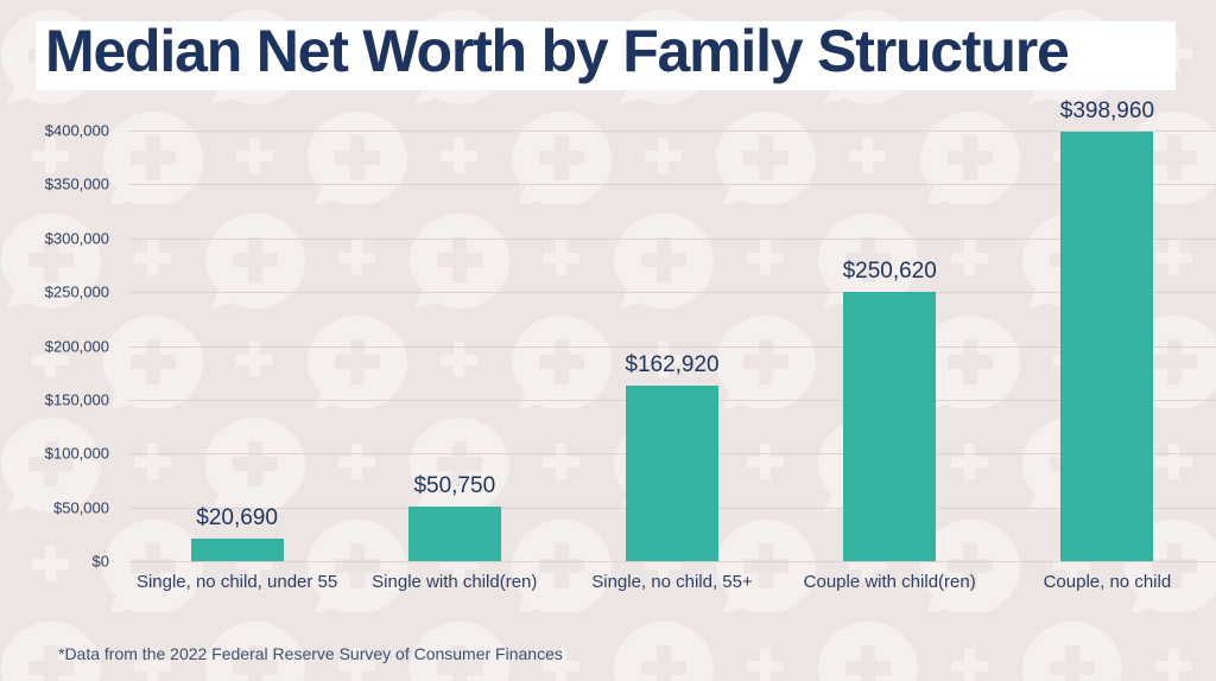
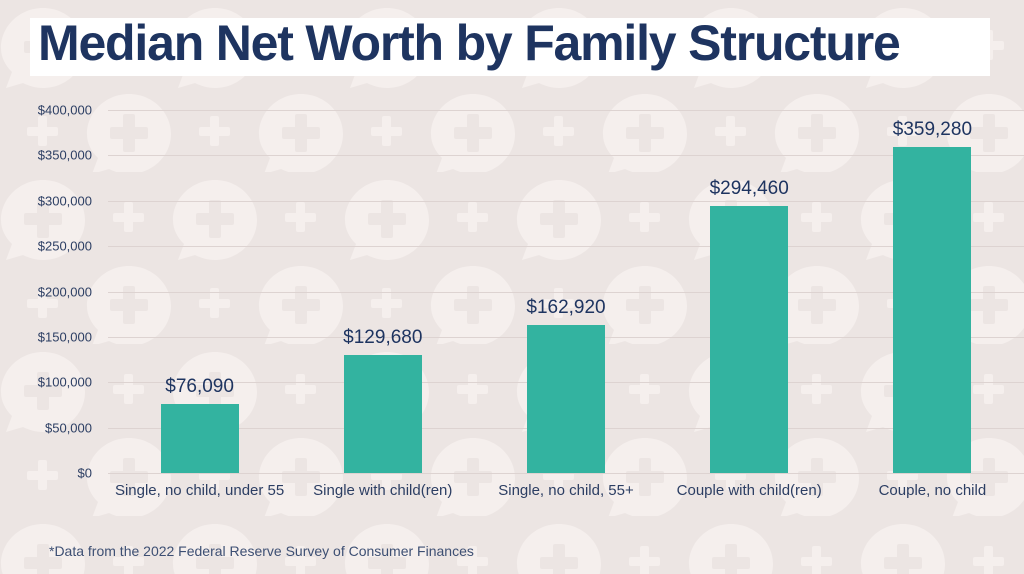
Single, no child, under 55: $20,690 -> $76,090
Single with child(ren): $50,750 -> $129,680
Couple with child(ren): $250,620 -> $294,460
Couple, no child: $398,960 -> $359,280
